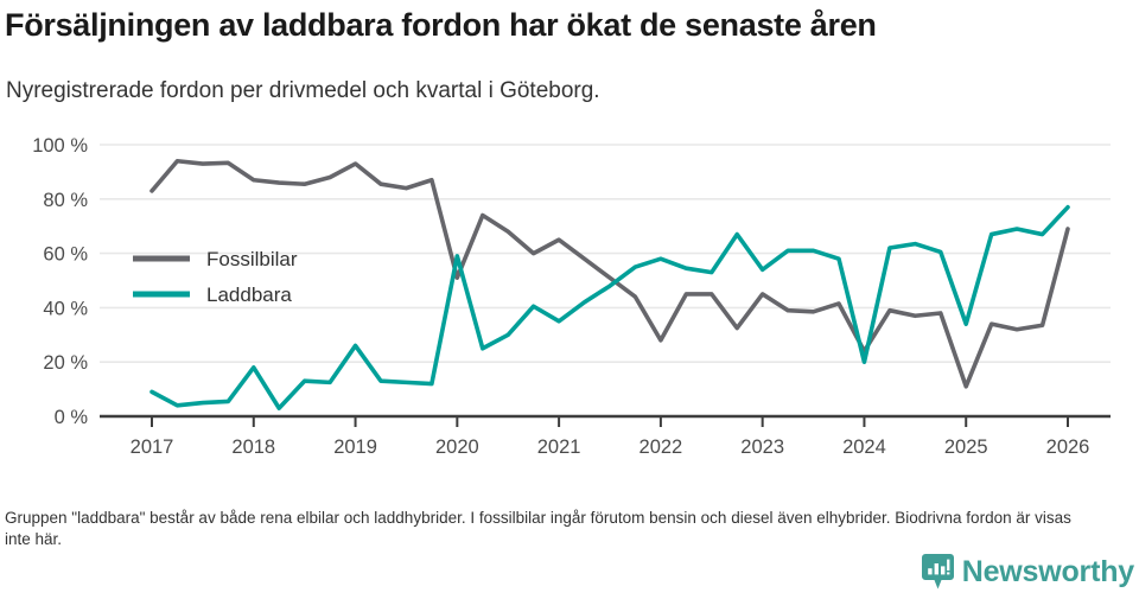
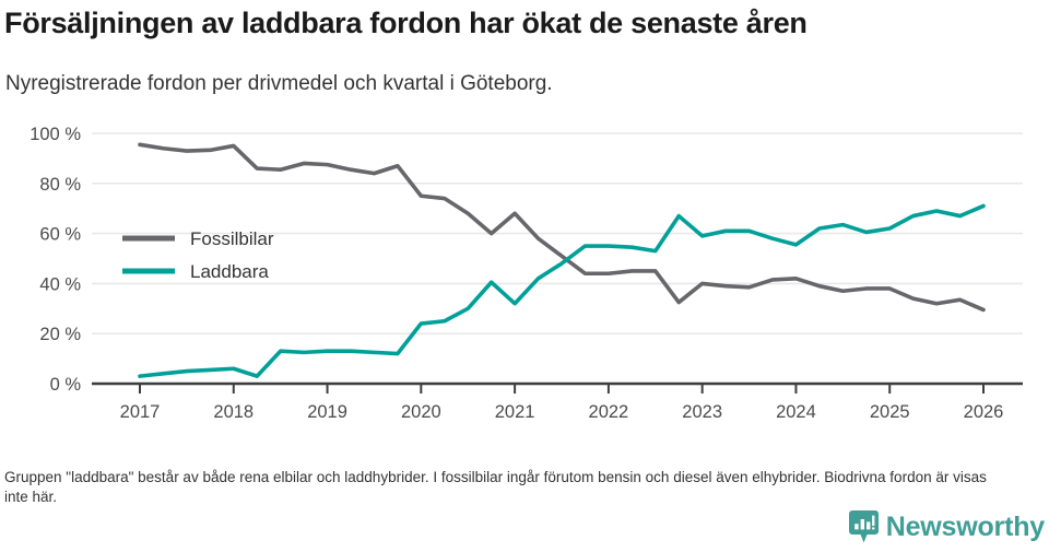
Fossilbilar/2017: 83% -> 96%
Laddbara/2017: 9% -> 3%
Fossilbilar/2018: 87% -> 95%
Laddbara/2018: 18% -> 6%
Fossilbilar/2019: 93% -> 88%
Laddbara/2019: 26% -> 13%
Fossilbilar/2020: 51% -> 75%
Laddbara/2020: 59% -> 24%
Fossilbilar/2021: 65% -> 68%
Laddbara/2021: 35% -> 32%
Fossilbilar/2022: 28% -> 44%
Laddbara/2022: 58% -> 55%
Fossilbilar/2023: 45% -> 40%
Laddbara/2023: 54% -> 59%
Fossilbilar/2024: 24% -> 42%
Laddbara/2024: 20% -> 56%
Fossilbilar/2025: 11% -> 38%
Laddbara/2025: 34% -> 62%
Fossilbilar/2026: 69% -> 30%
Laddbara/2026: 77% -> 71%
